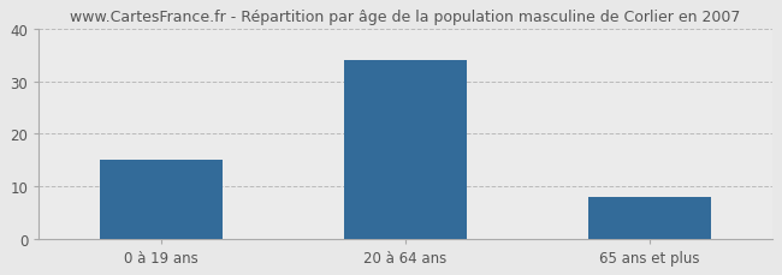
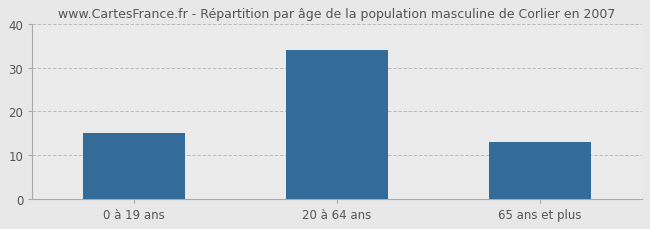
65 ans et plus: 8 -> 13
